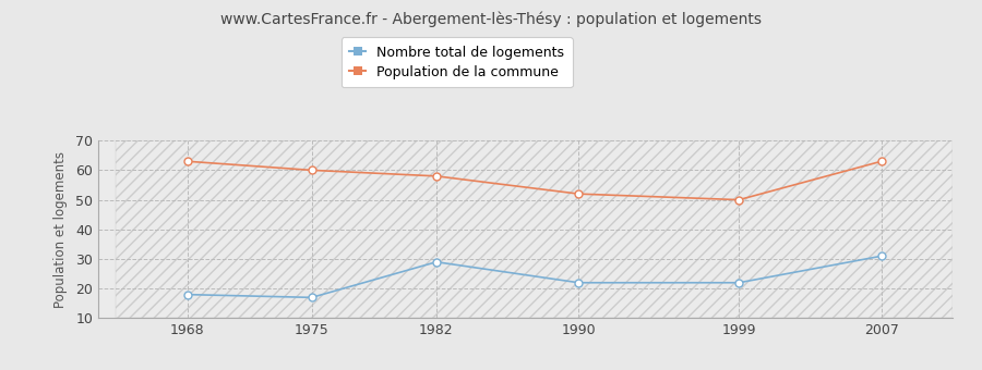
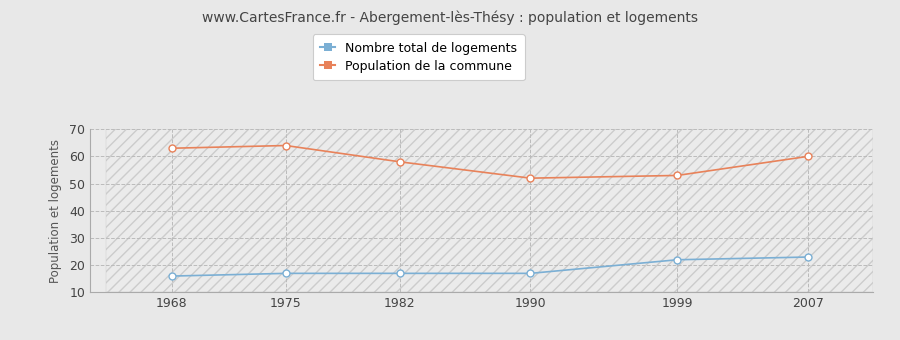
Nombre total de logements/1968: 18 -> 16
Population de la commune/1975: 60 -> 64
Nombre total de logements/1982: 29 -> 17
Nombre total de logements/1990: 22 -> 17
Population de la commune/1999: 50 -> 53
Nombre total de logements/2007: 31 -> 23
Population de la commune/2007: 63 -> 60
